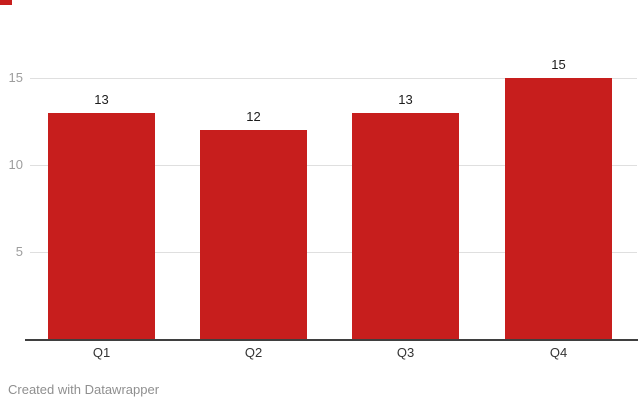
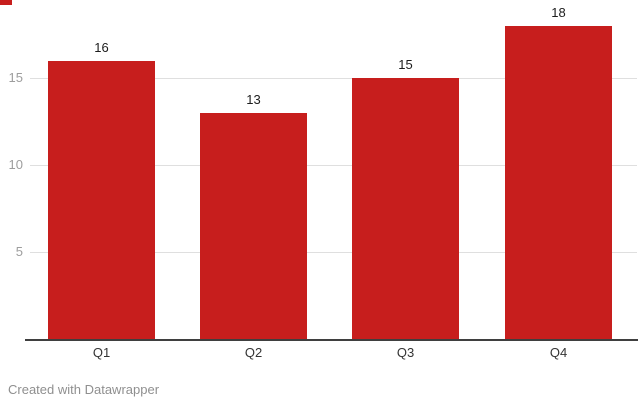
Q1: 13 -> 16
Q2: 12 -> 13
Q3: 13 -> 15
Q4: 15 -> 18
